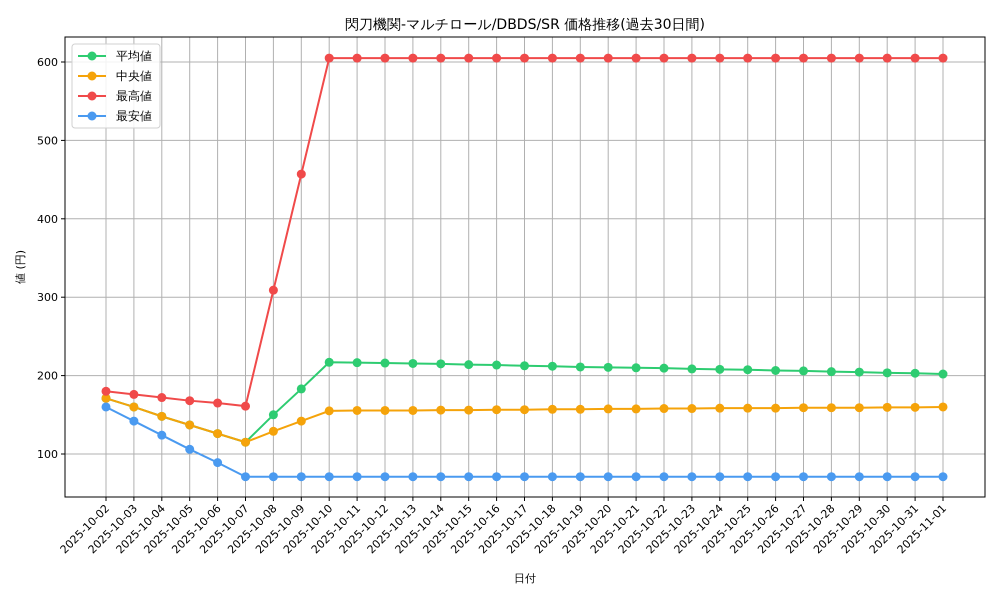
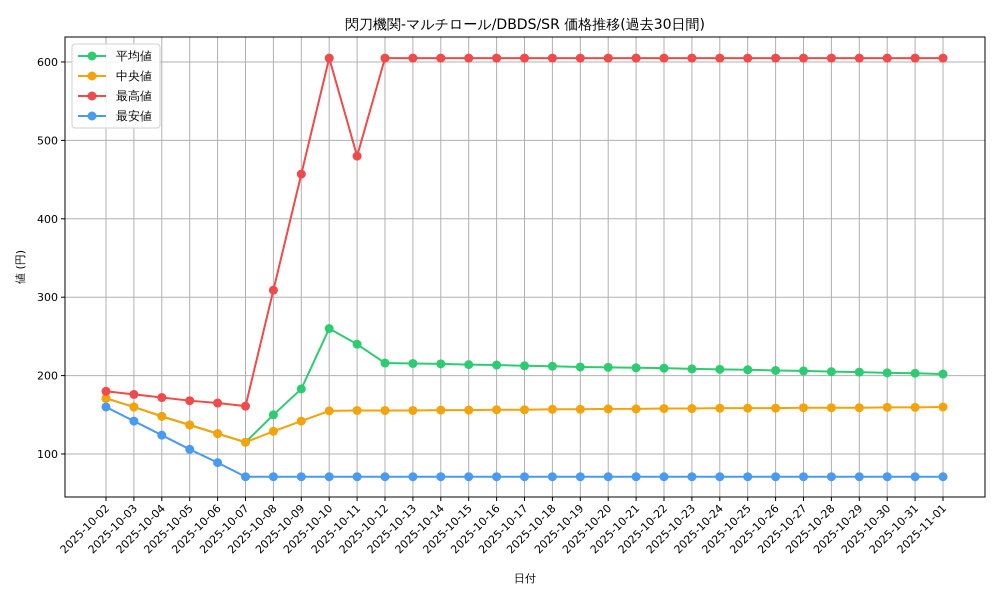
平均値/2025-10-10: 220 -> 260
平均値/2025-10-11: 220 -> 240
最高値/2025-10-11: 600 -> 480
